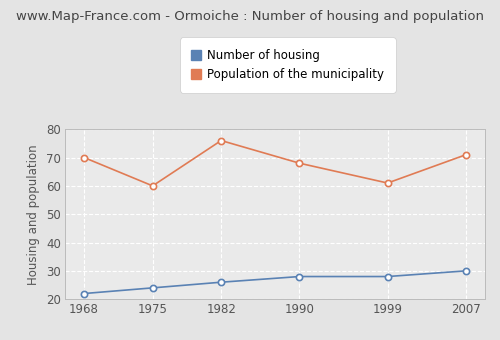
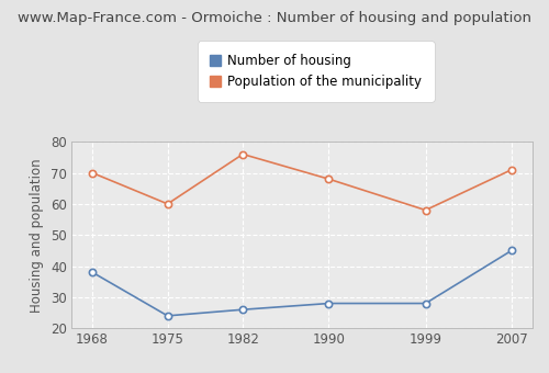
Number of housing/1968: 22 -> 38
Population of the municipality/1999: 61 -> 58
Number of housing/2007: 30 -> 45
